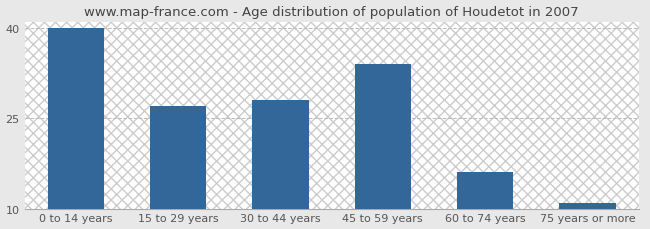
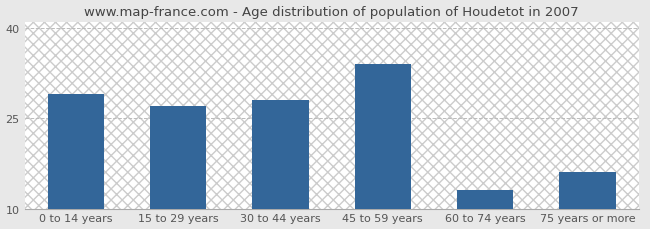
0 to 14 years: 40 -> 29
60 to 74 years: 16 -> 13
75 years or more: 11 -> 16
